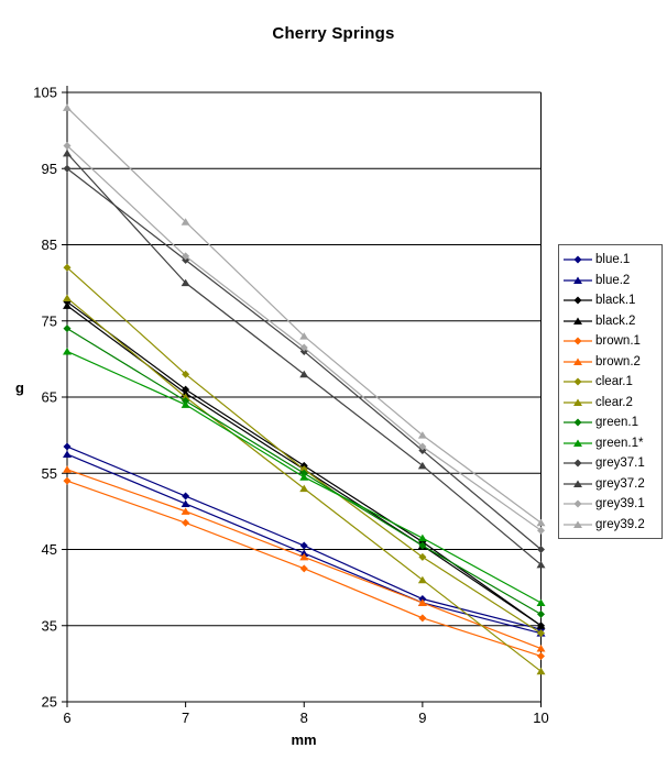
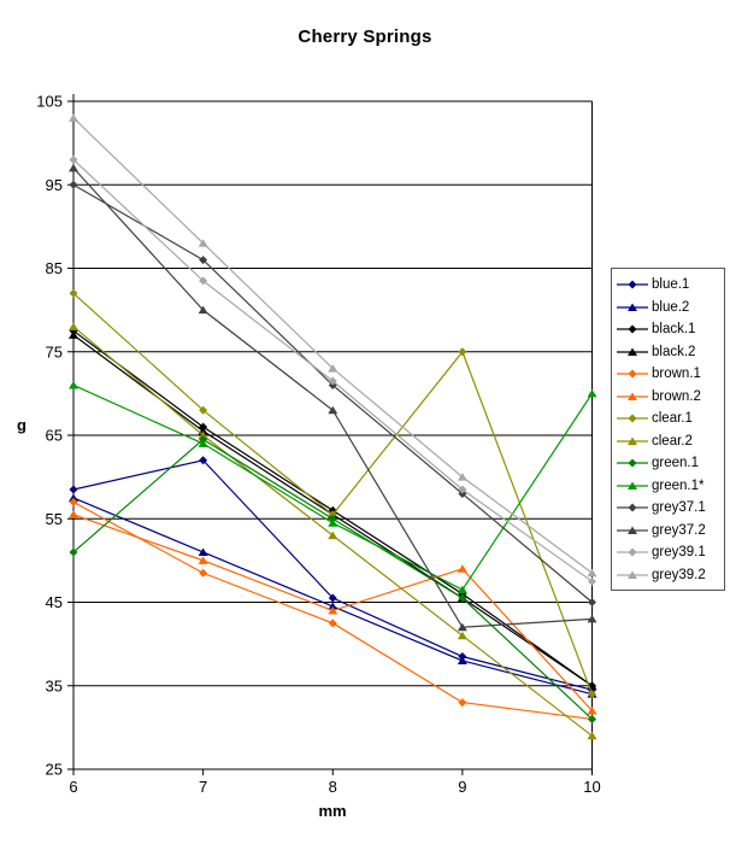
brown.1/6: 54 -> 57
green.1/6: 74 -> 51
blue.1/7: 52 -> 62
grey37.1/7: 83 -> 86
brown.1/9: 36 -> 33
brown.2/9: 38 -> 49
clear.1/9: 44 -> 75
grey37.2/9: 56 -> 42
green.1/10: 36 -> 31
green.1*/10: 38 -> 70
